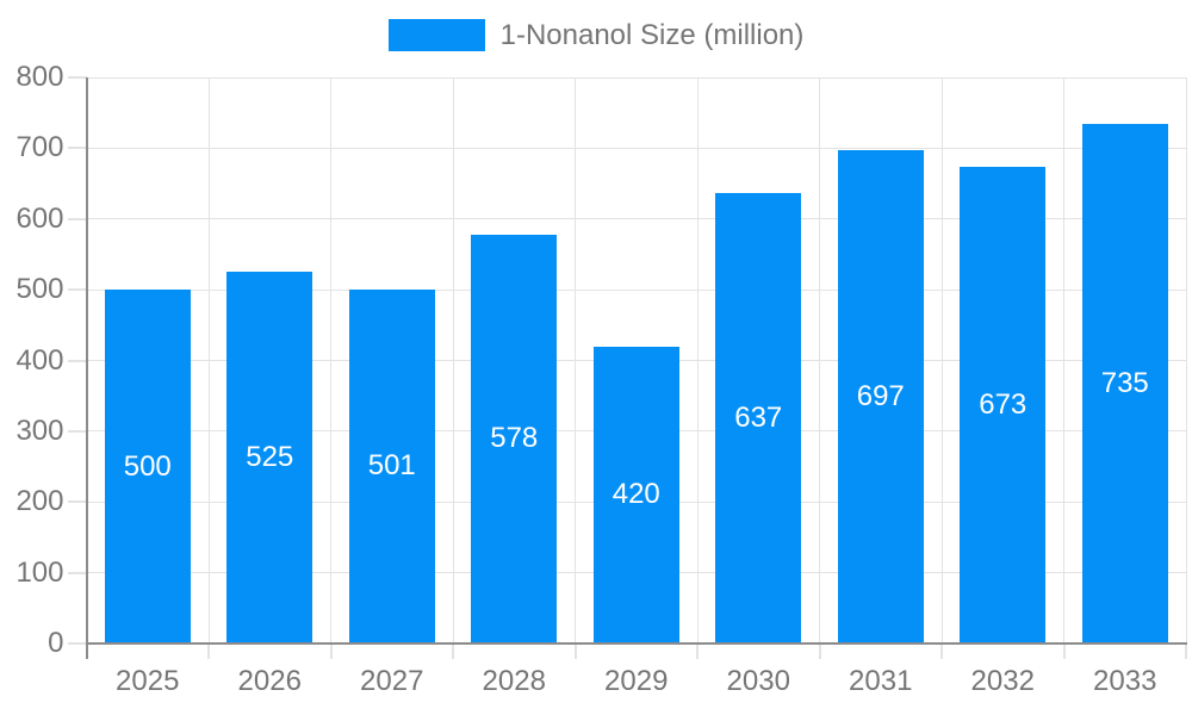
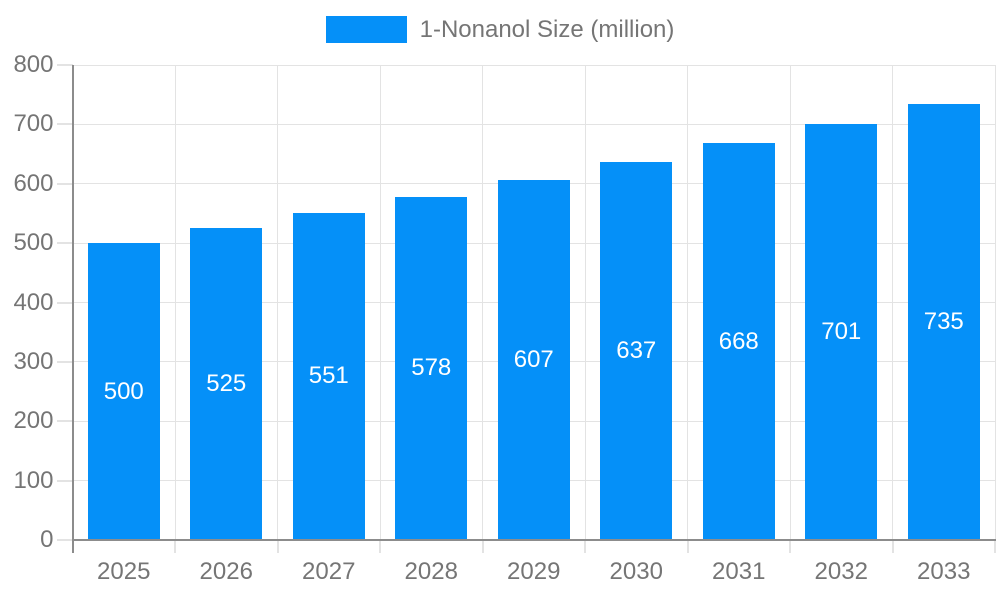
2027: 501 -> 551
2029: 420 -> 607
2031: 697 -> 668
2032: 673 -> 701
